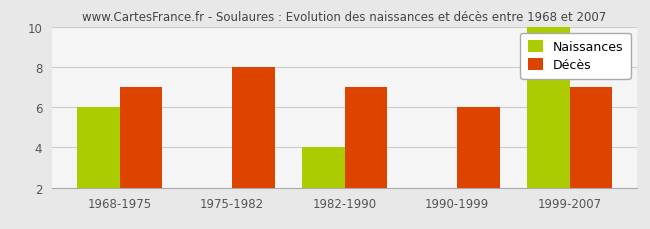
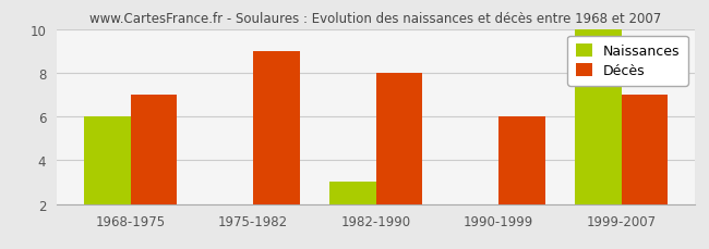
Décès/1975-1982: 8 -> 9
Naissances/1982-1990: 4 -> 3
Décès/1982-1990: 7 -> 8
